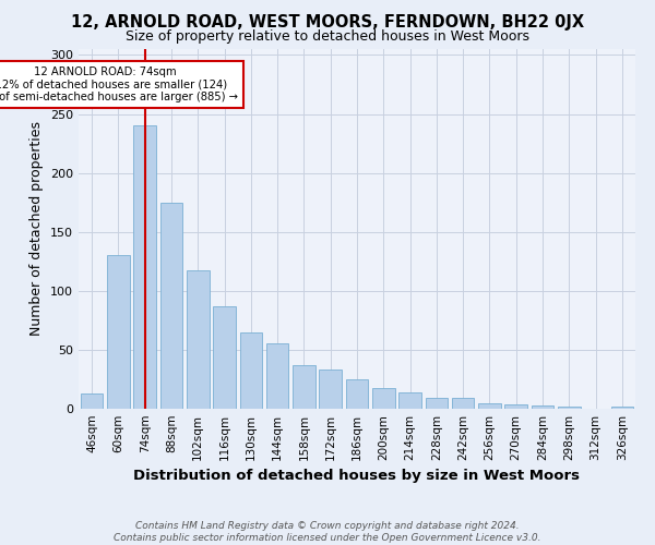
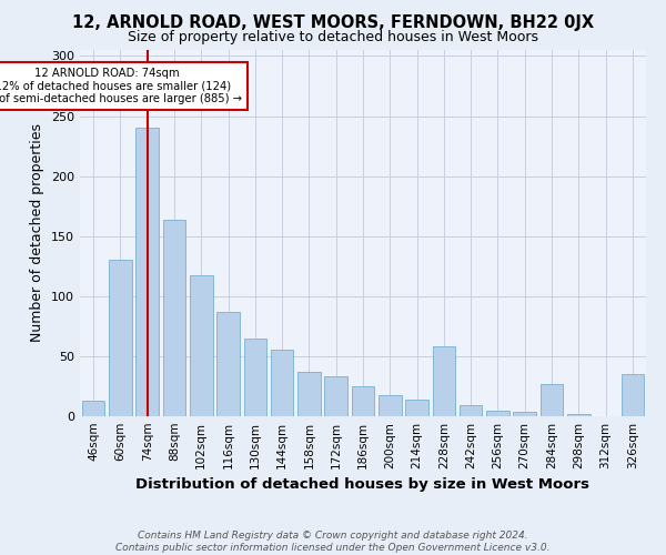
88sqm: 175 -> 164
228sqm: 9 -> 58
284sqm: 3 -> 27
326sqm: 2 -> 35
